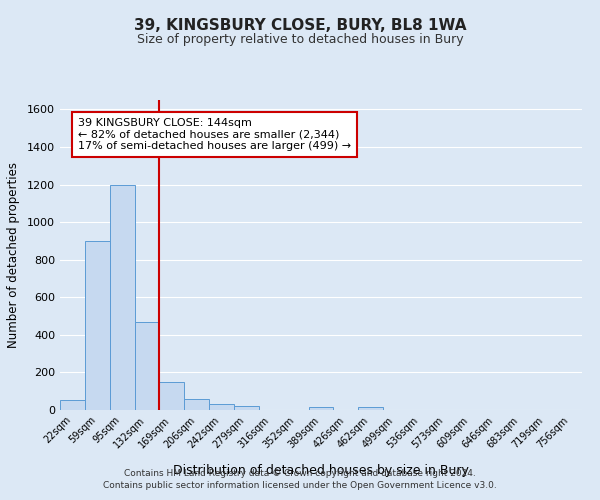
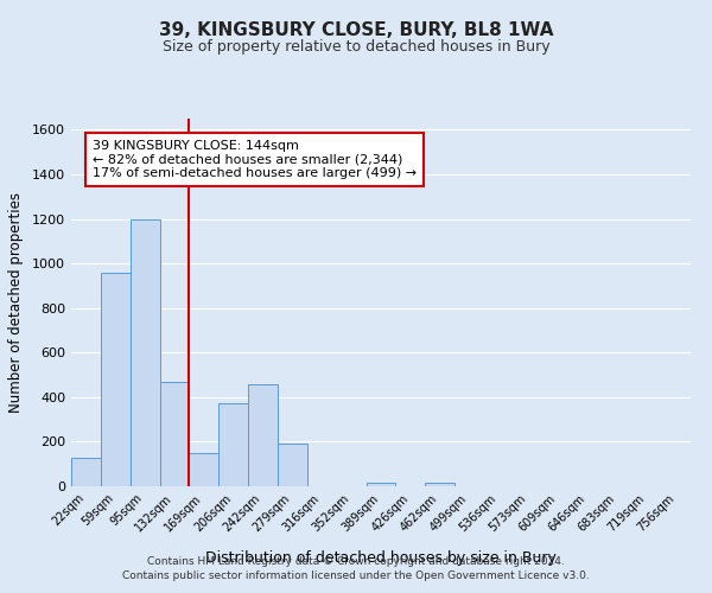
22sqm: 60 -> 130
59sqm: 900 -> 960
206sqm: 60 -> 370
242sqm: 30 -> 460
279sqm: 20 -> 190
